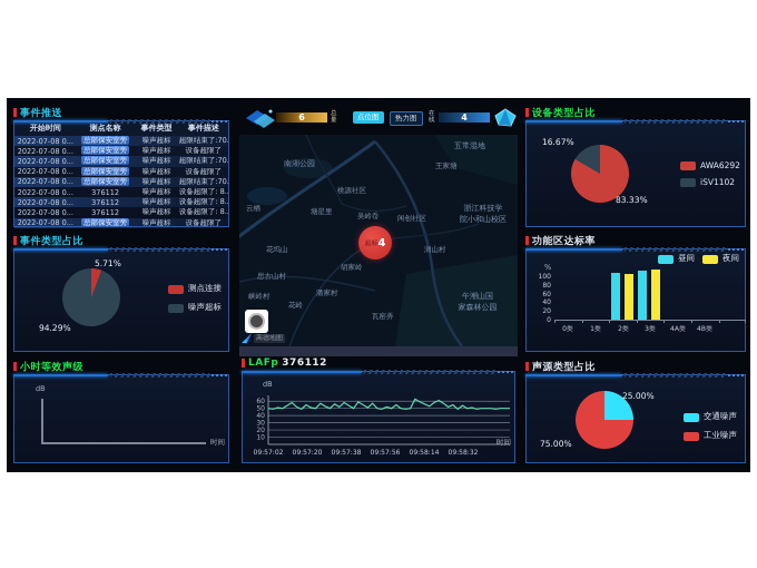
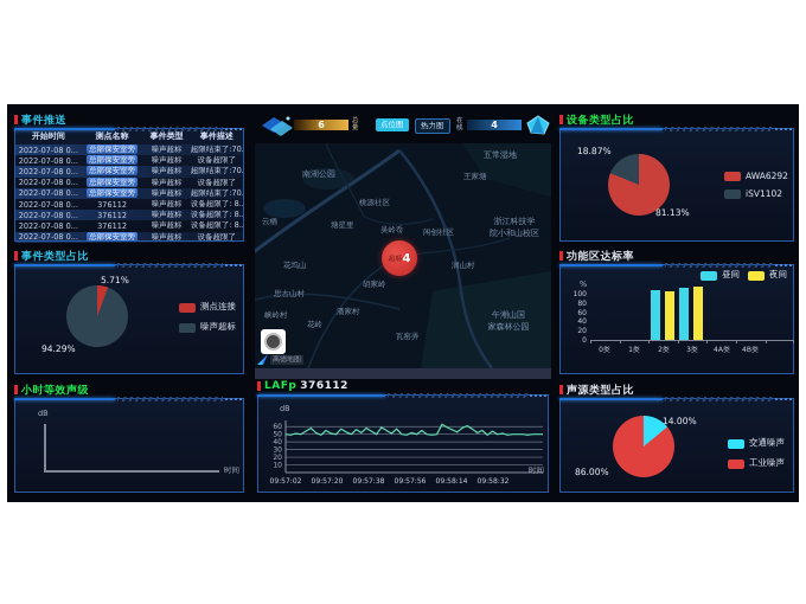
设备类型占比/AWA6292: 83.33% -> 81.13%
设备类型占比/iSV1102: 16.67% -> 18.87%
声源类型占比/交通噪声: 25.00% -> 14.00%
声源类型占比/工业噪声: 75.00% -> 86.00%
